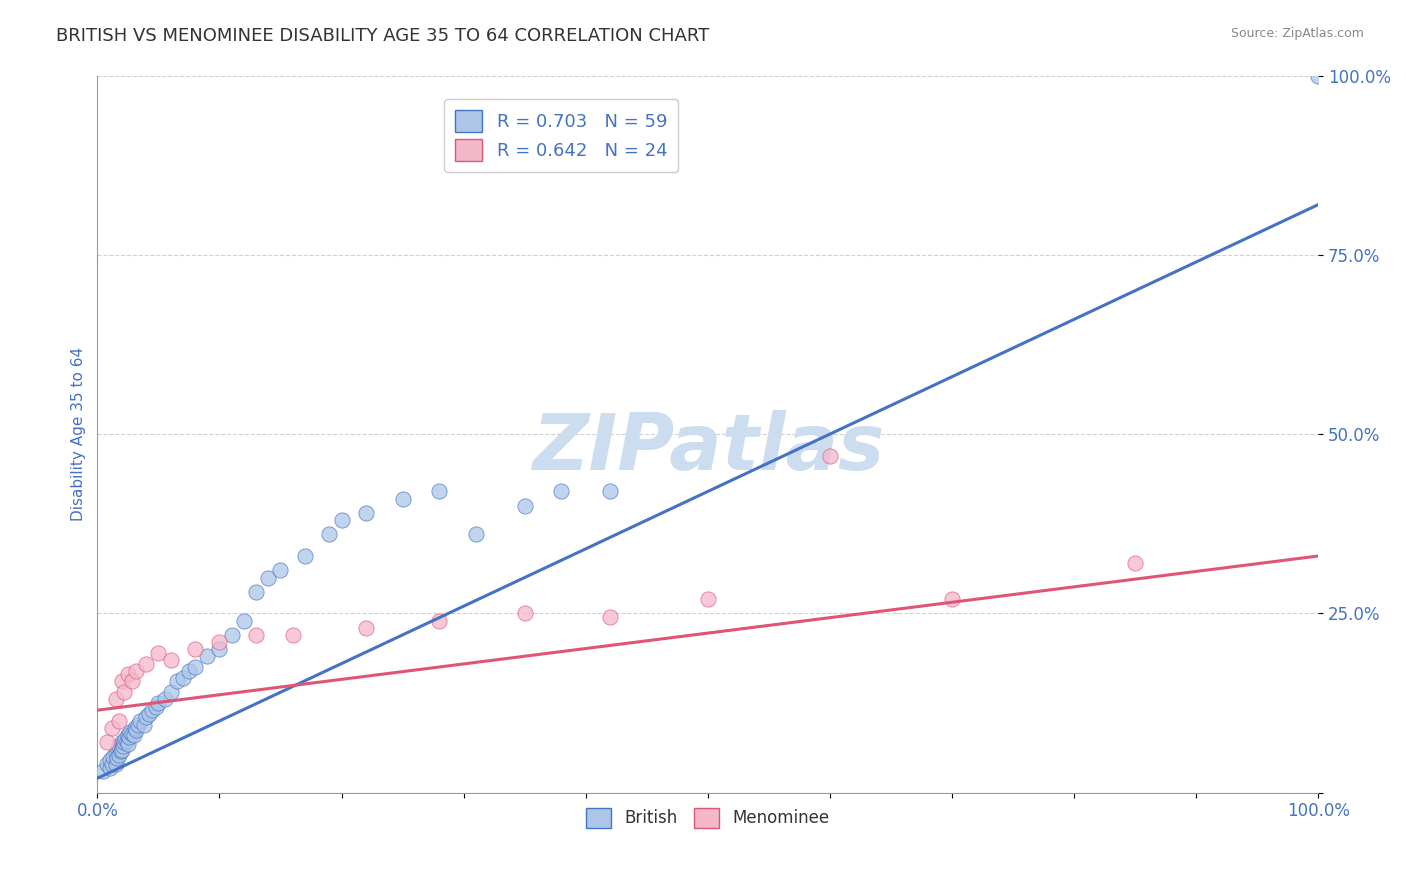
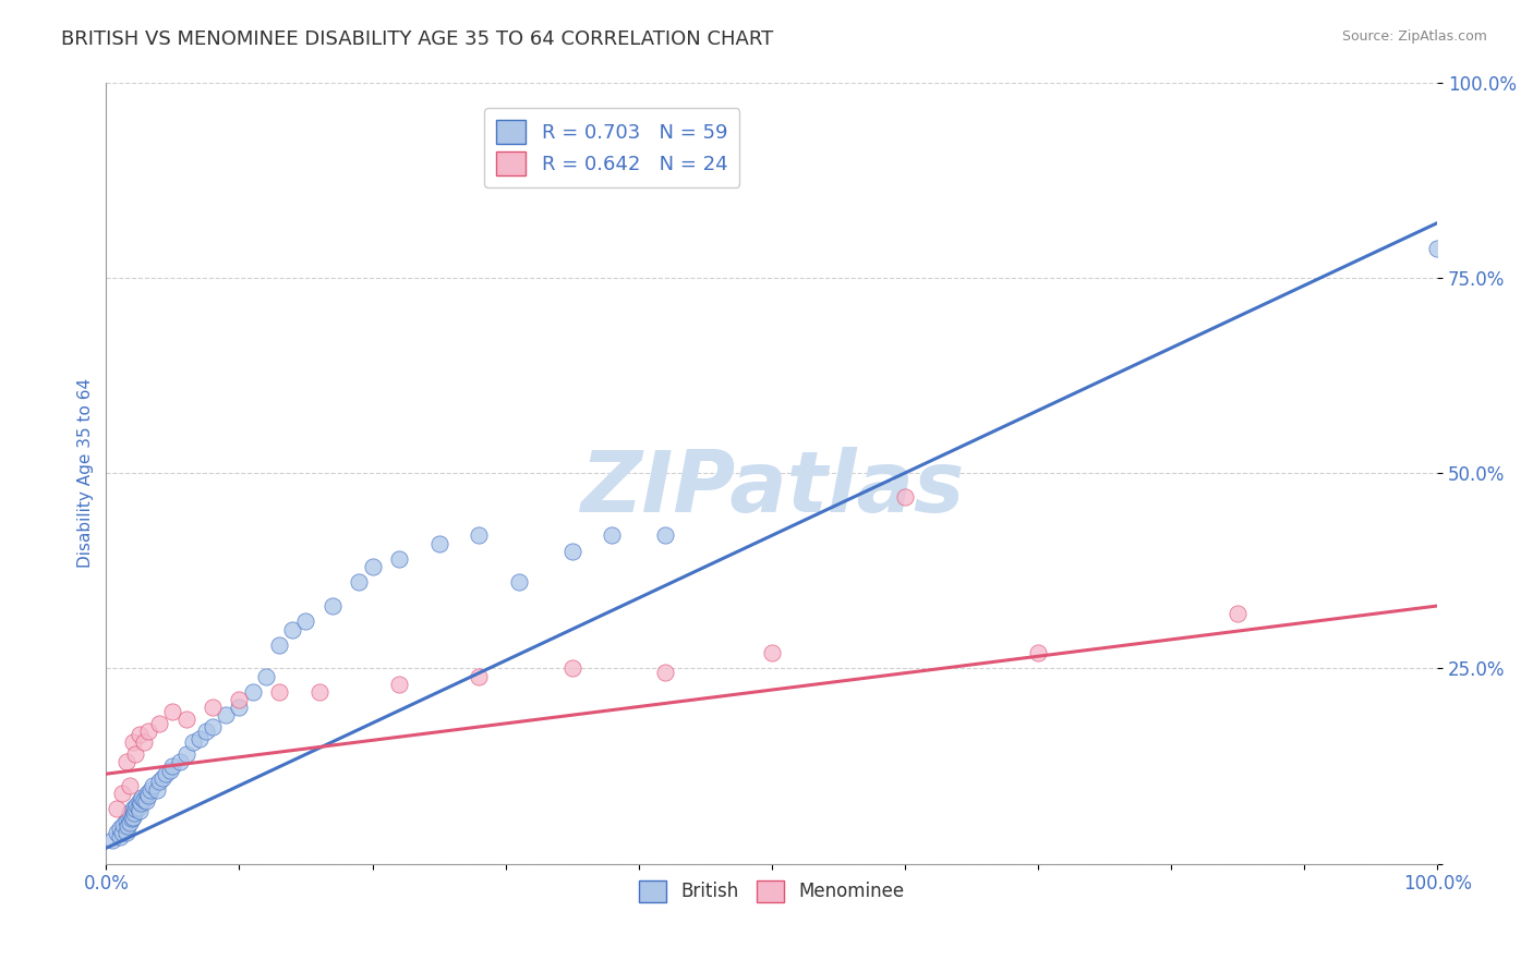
British/100.0%: 100.0% -> 78.8%
